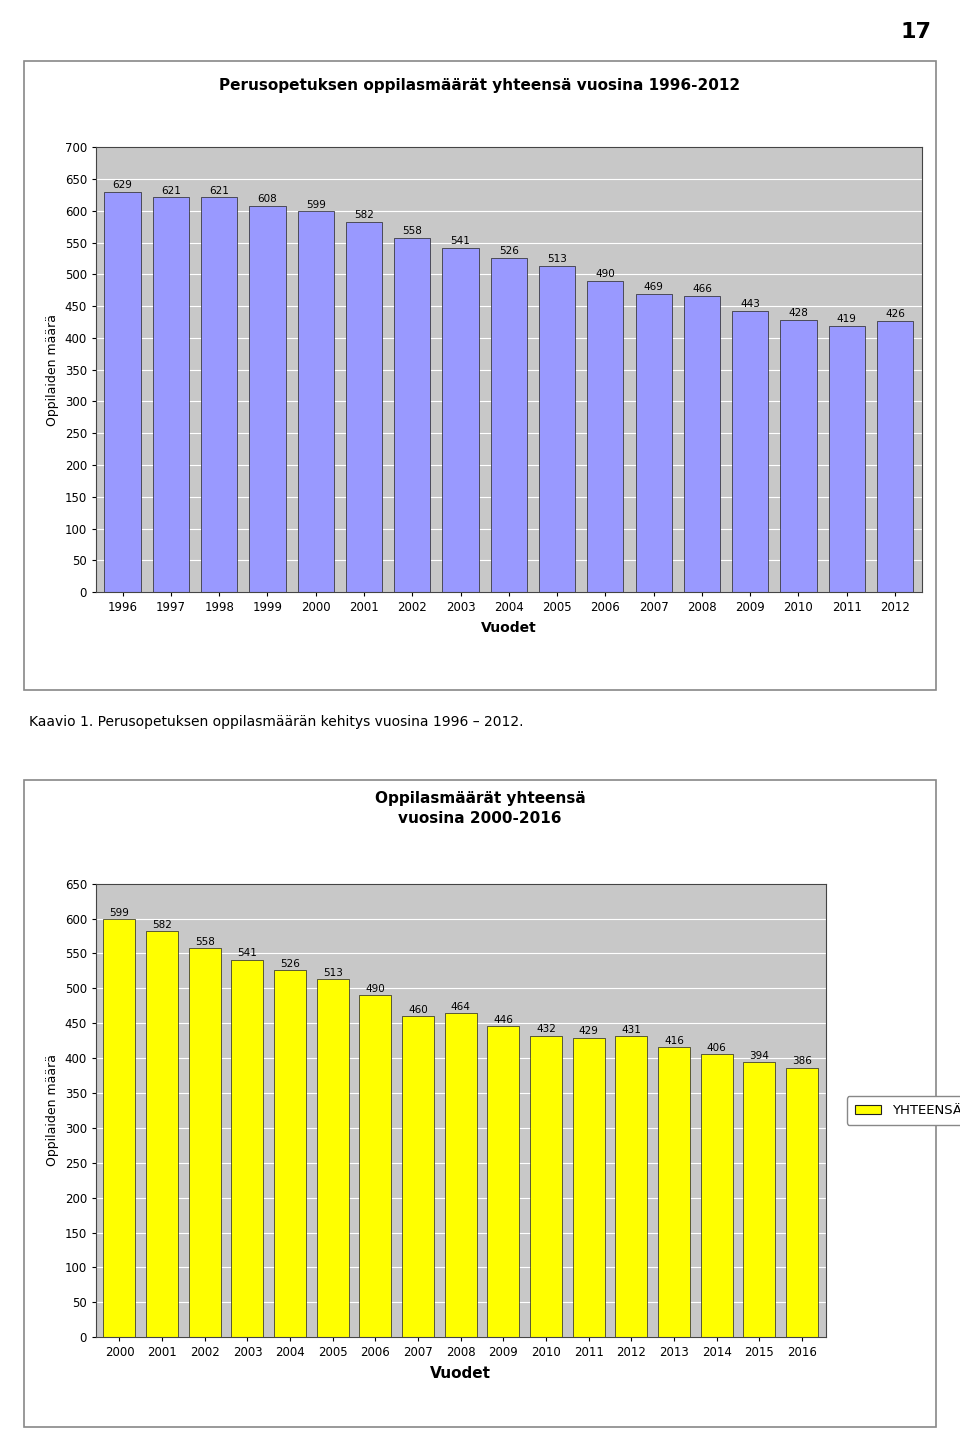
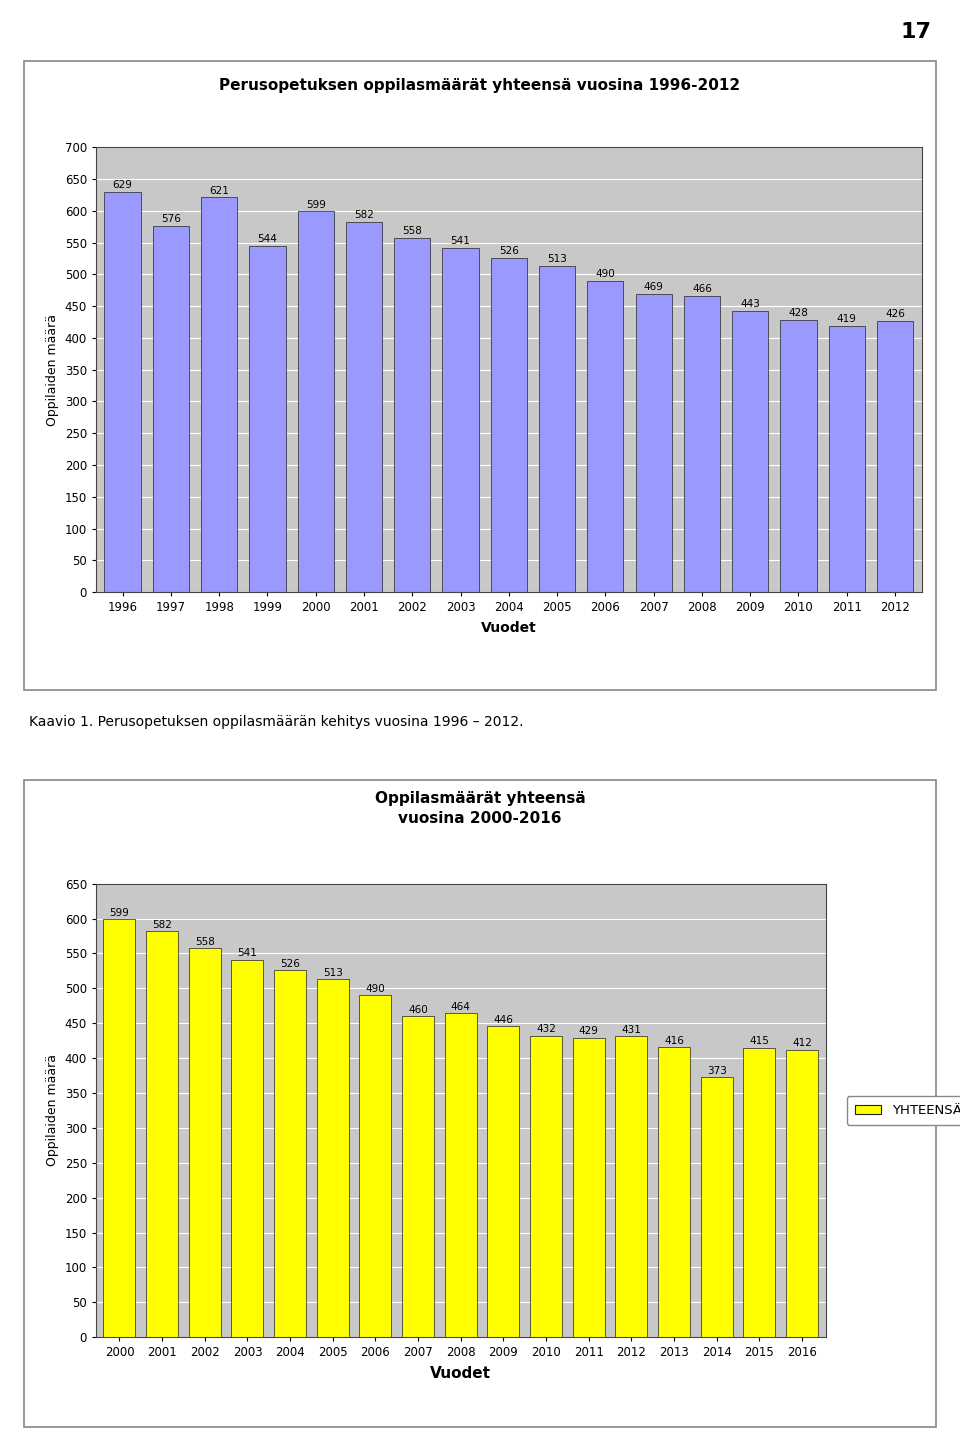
1997: 621 -> 576
1999: 608 -> 544
2014: 406 -> 373
2015: 394 -> 415
2016: 386 -> 412
